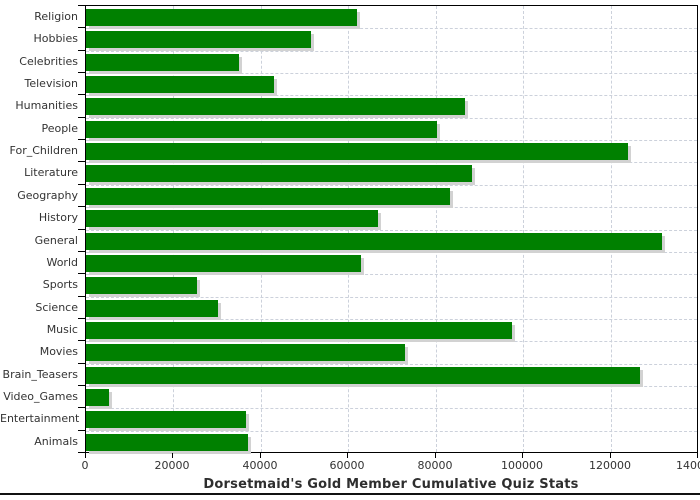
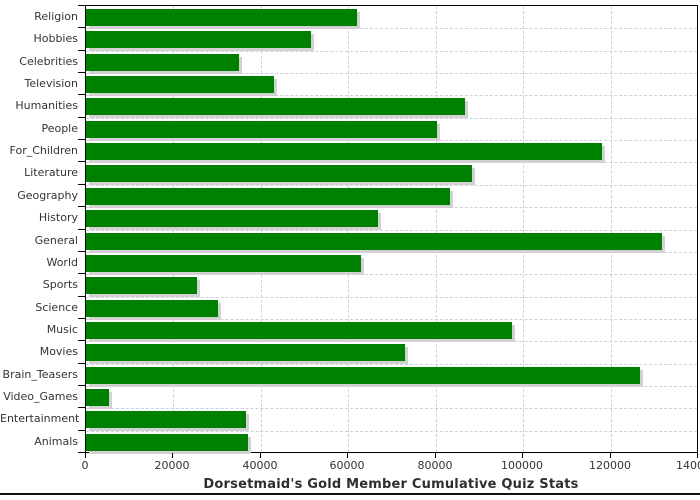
For_Children: 124000 -> 118000
